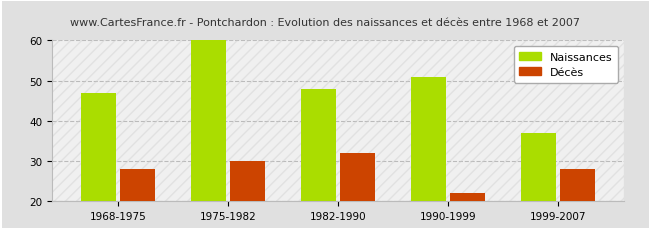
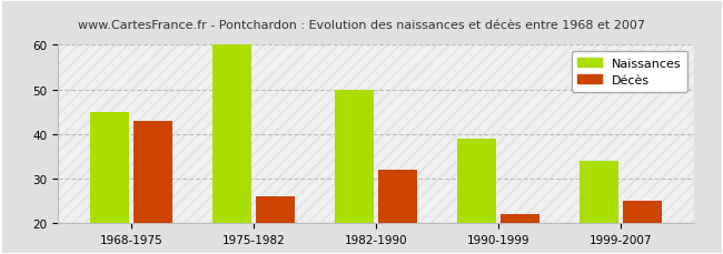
Naissances/1968-1975: 47 -> 45
Décès/1968-1975: 28 -> 43
Décès/1975-1982: 30 -> 26
Naissances/1982-1990: 48 -> 50
Naissances/1990-1999: 51 -> 39
Naissances/1999-2007: 37 -> 34
Décès/1999-2007: 28 -> 25
